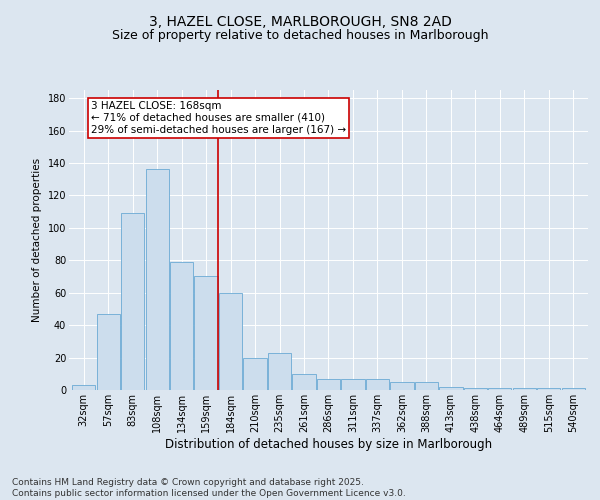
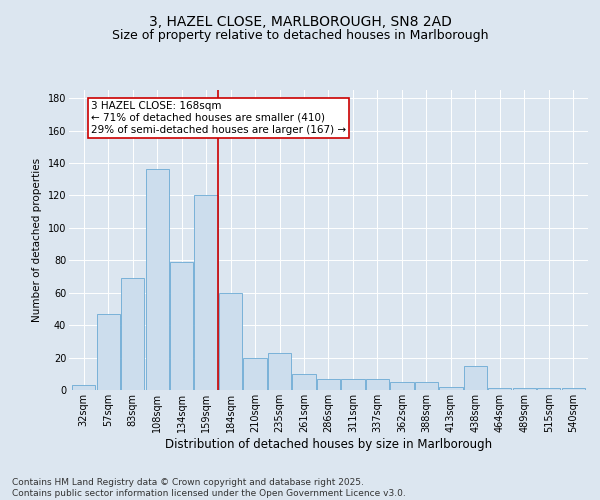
83sqm: 109 -> 69
159sqm: 70 -> 120
438sqm: 1 -> 15
